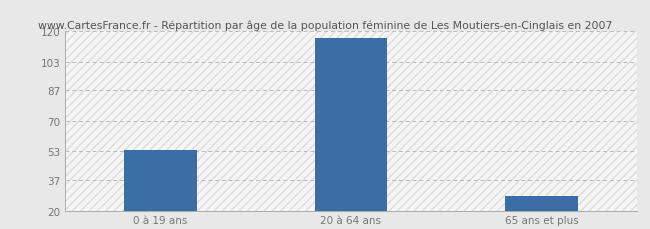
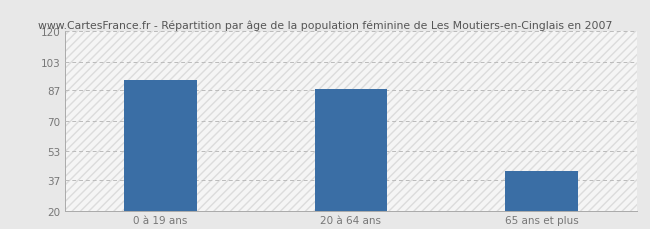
0 à 19 ans: 54 -> 93
20 à 64 ans: 116 -> 88
65 ans et plus: 28 -> 42
